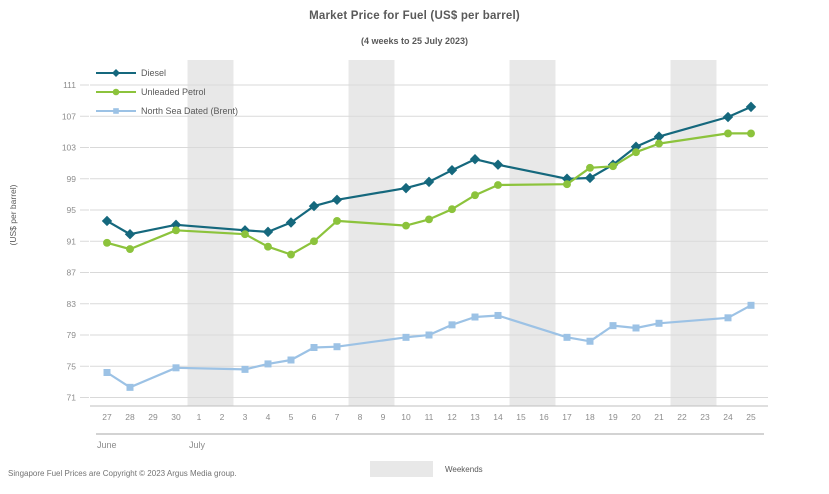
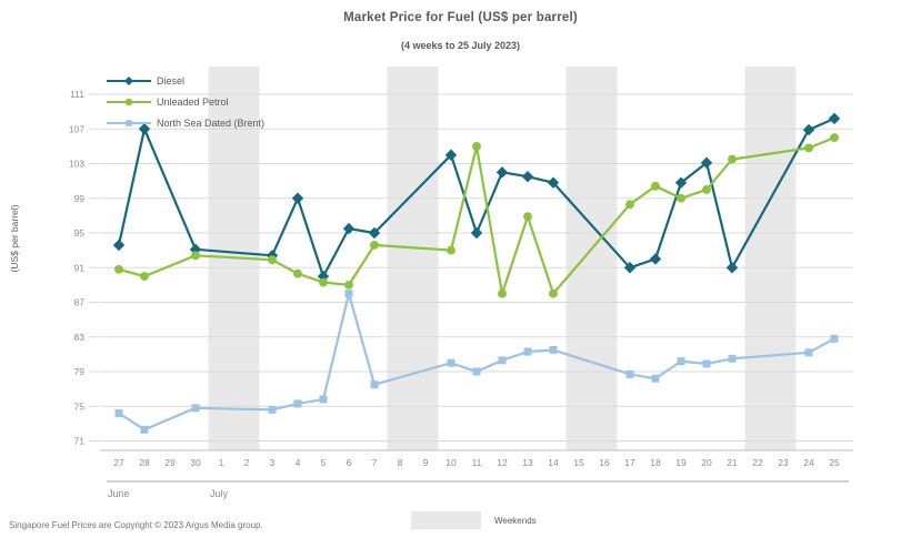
Diesel/28: 92 -> 107
Diesel/4: 92 -> 99
Diesel/5: 93 -> 90
Unleaded Petrol/6: 91 -> 89
North Sea Dated (Brent)/6: 77 -> 88
Diesel/7: 96 -> 95
Diesel/10: 98 -> 104
North Sea Dated (Brent)/10: 79 -> 80
Diesel/11: 99 -> 95
Unleaded Petrol/11: 94 -> 105
Diesel/12: 100 -> 102
Unleaded Petrol/12: 95 -> 88
Unleaded Petrol/14: 98 -> 88
Diesel/17: 99 -> 91
Diesel/18: 99 -> 92
Unleaded Petrol/19: 101 -> 99
Unleaded Petrol/20: 102 -> 100
Diesel/21: 104 -> 91
Unleaded Petrol/25: 105 -> 106
